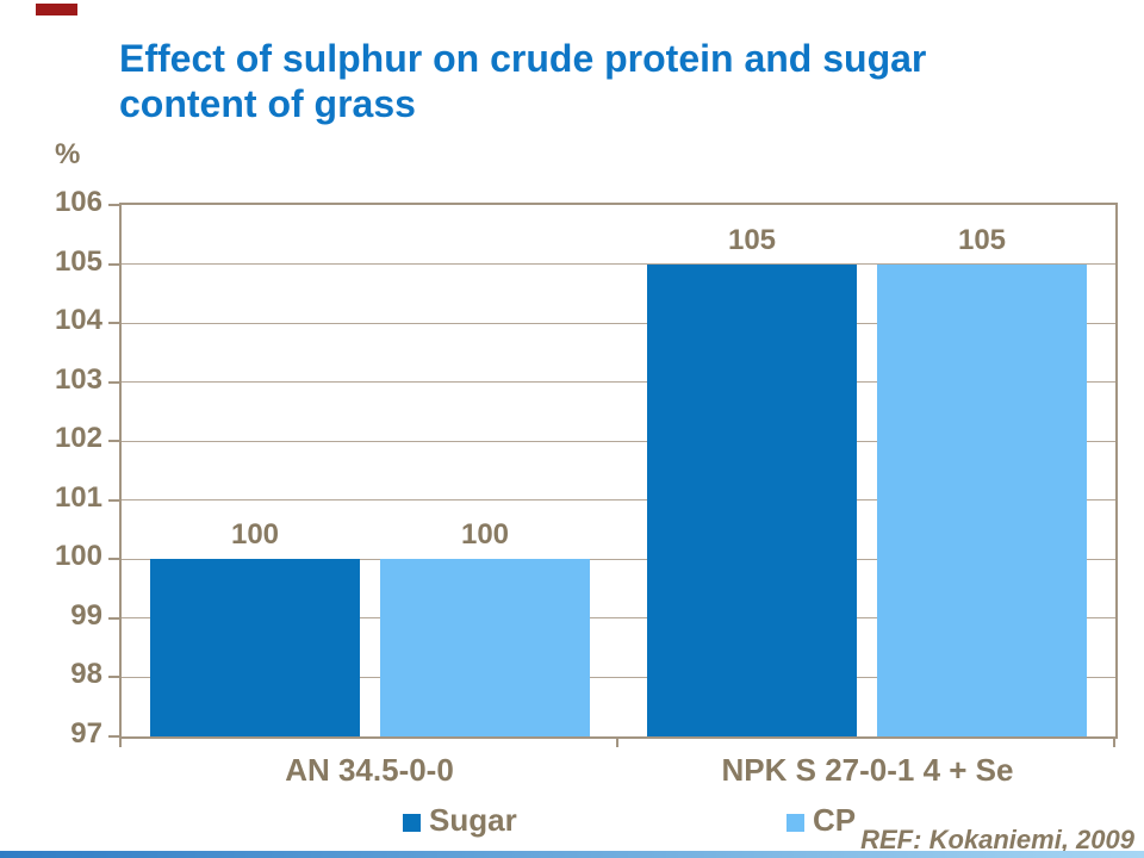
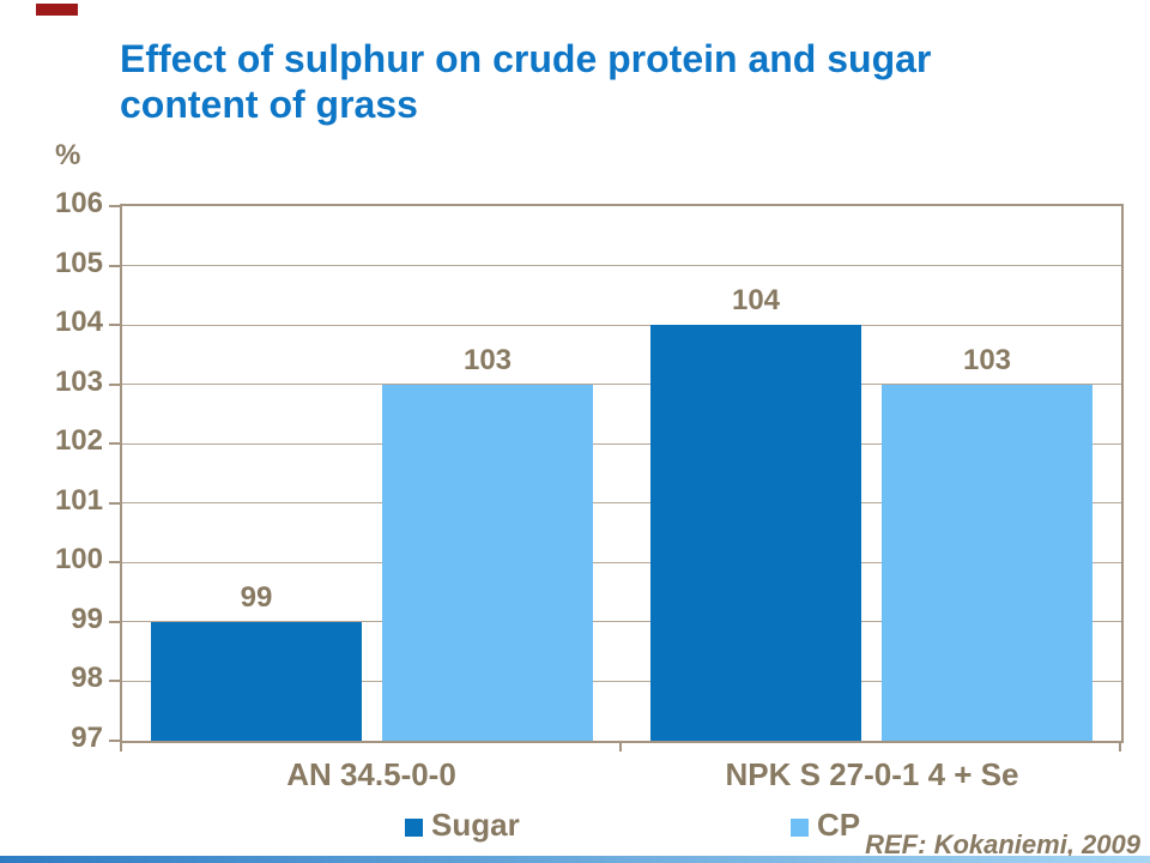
Sugar/AN 34.5-0-0: 100 -> 99
CP/AN 34.5-0-0: 100 -> 103
Sugar/NPK S 27-0-1 4 + Se: 105 -> 104
CP/NPK S 27-0-1 4 + Se: 105 -> 103
